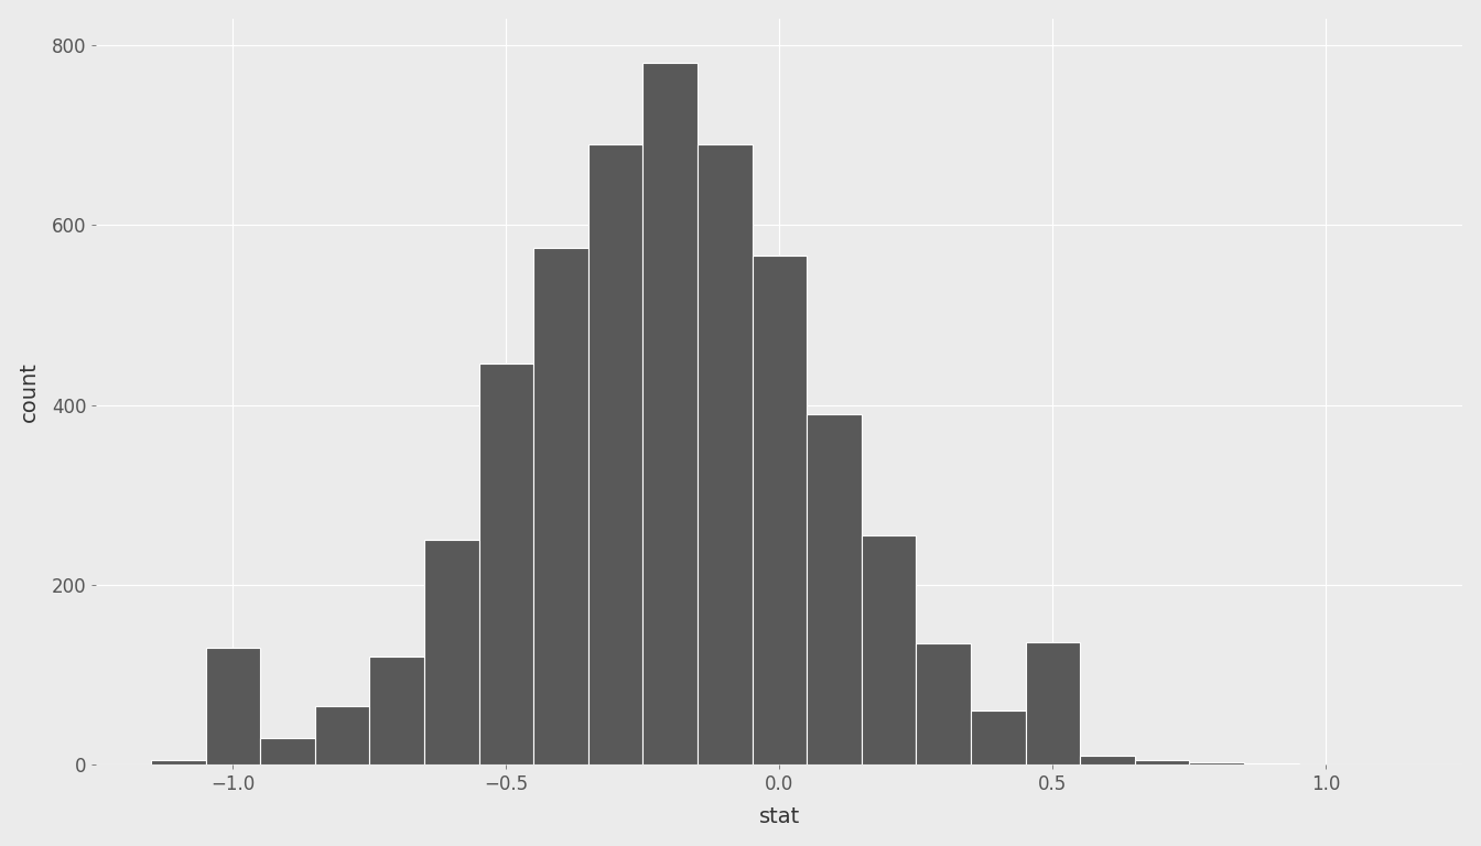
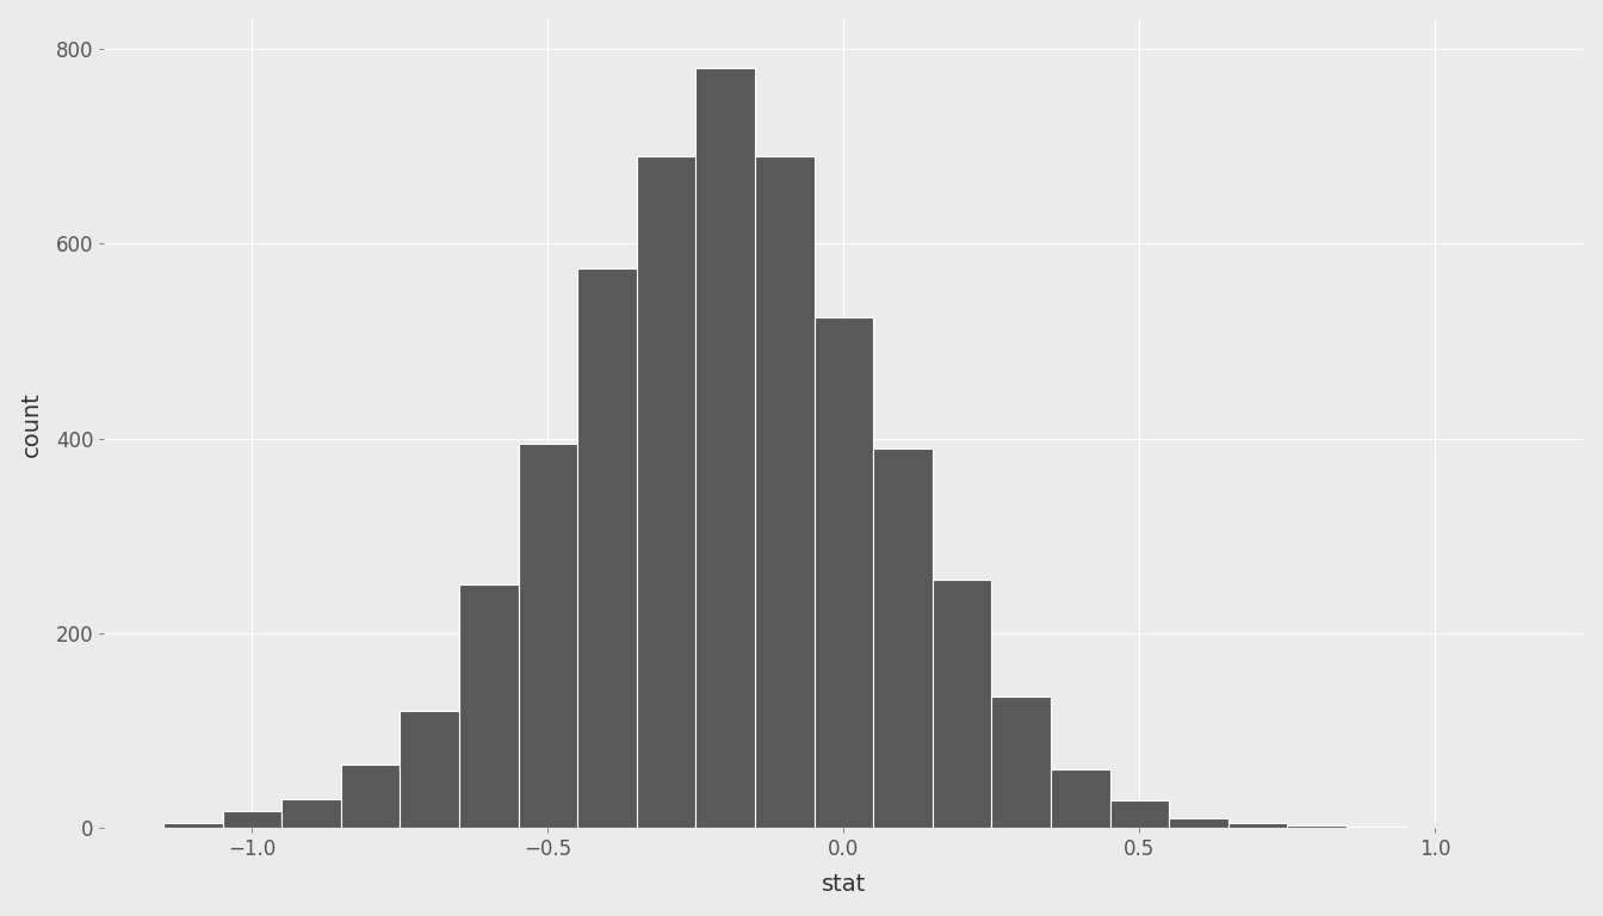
−1.0: 130 -> 18
−0.5: 446 -> 395
0.0: 566 -> 525
0.5: 136 -> 28
